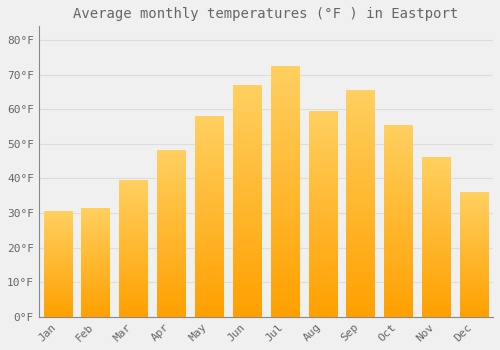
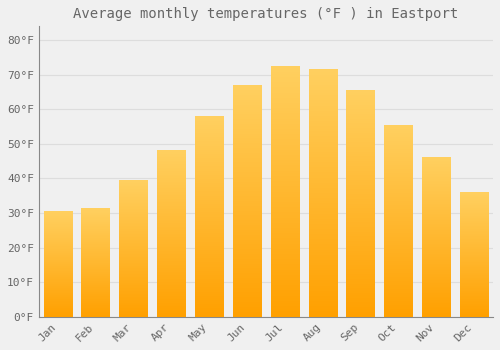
Aug: 59.5°F -> 71.5°F
